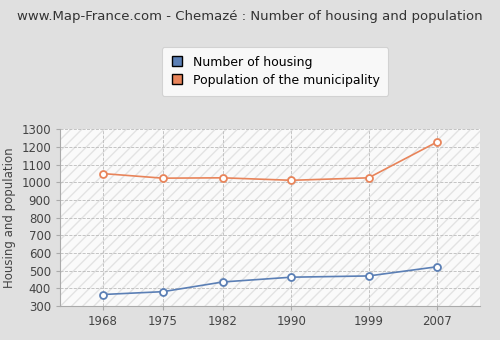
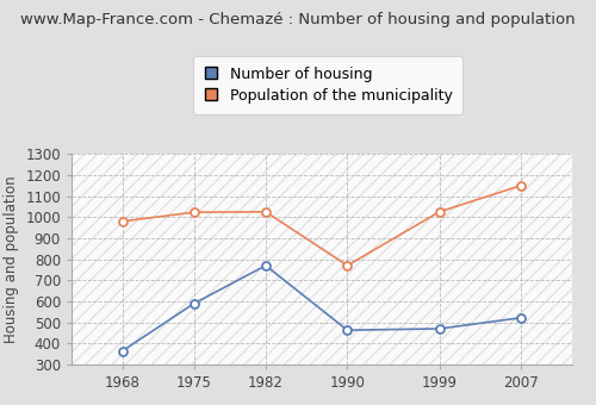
Population of the municipality/1968: 1050 -> 980
Number of housing/1975: 380 -> 590
Number of housing/1982: 440 -> 770
Population of the municipality/1990: 1010 -> 770
Population of the municipality/2007: 1230 -> 1150
